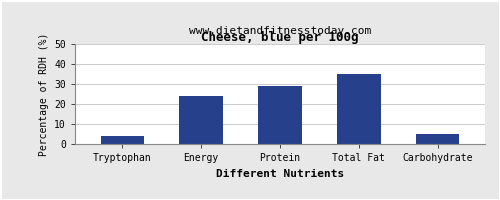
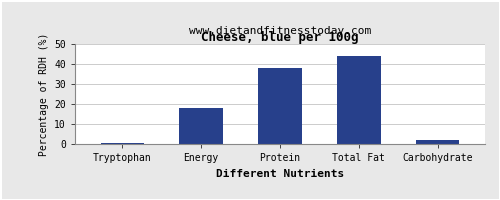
Tryptophan: 4.0 -> 0.3
Energy: 24.0 -> 18.0
Protein: 29.0 -> 38.0
Total Fat: 35.0 -> 44.0
Carbohydrate: 5.0 -> 2.0
